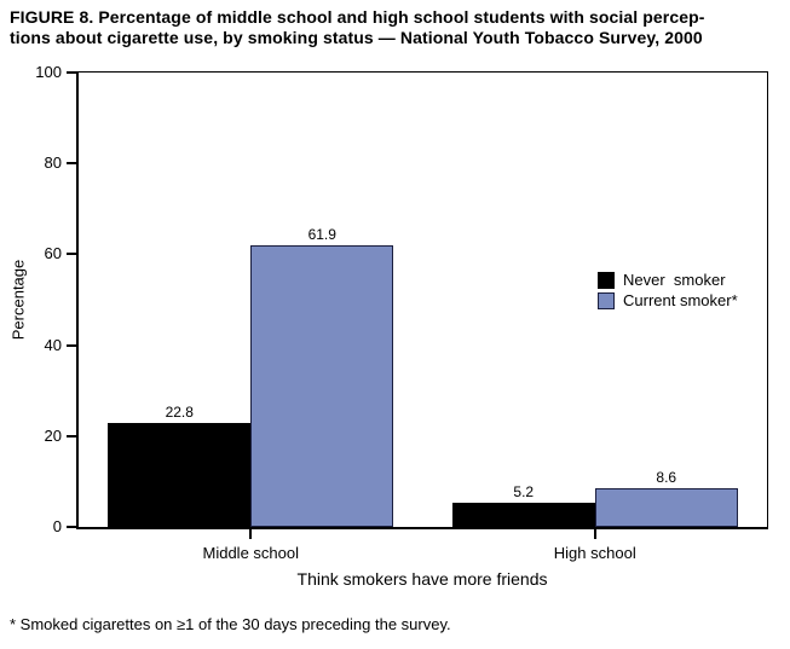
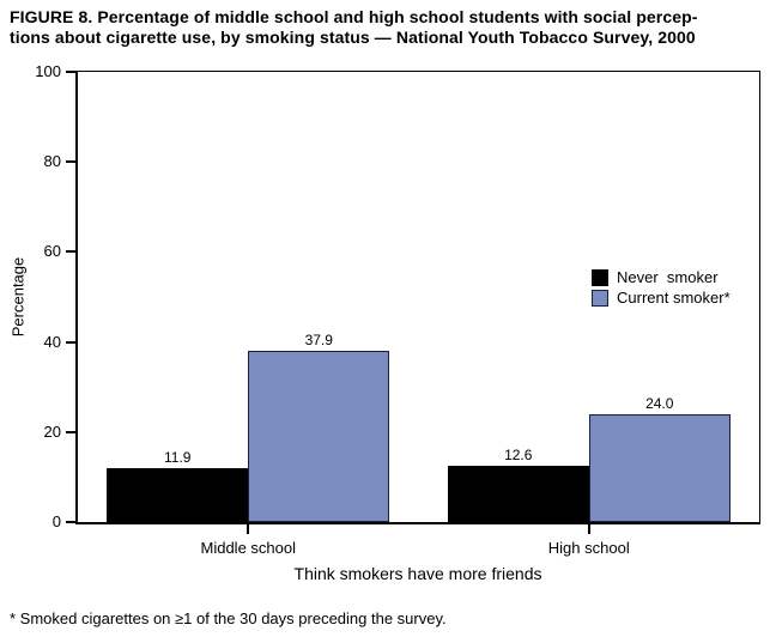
Never smoker/Middle school: 22.8 -> 11.9
Current smoker*/Middle school: 61.9 -> 37.9
Never smoker/High school: 5.2 -> 12.6
Current smoker*/High school: 8.6 -> 24.0
